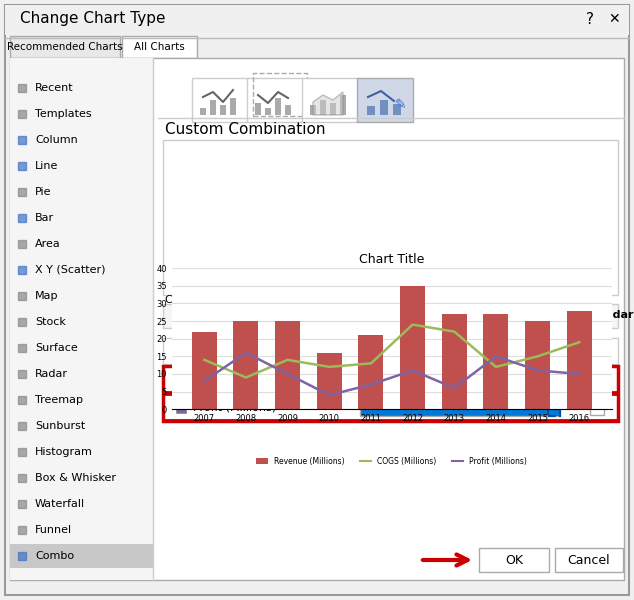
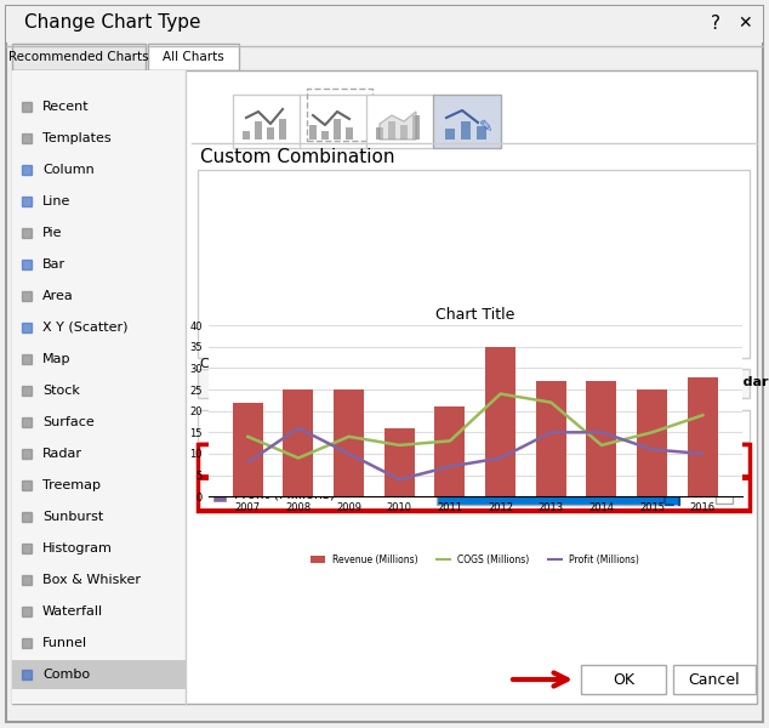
Chart Title/Profit (Millions)/2012: 11 -> 9
Chart Title/Profit (Millions)/2013: 6 -> 15
